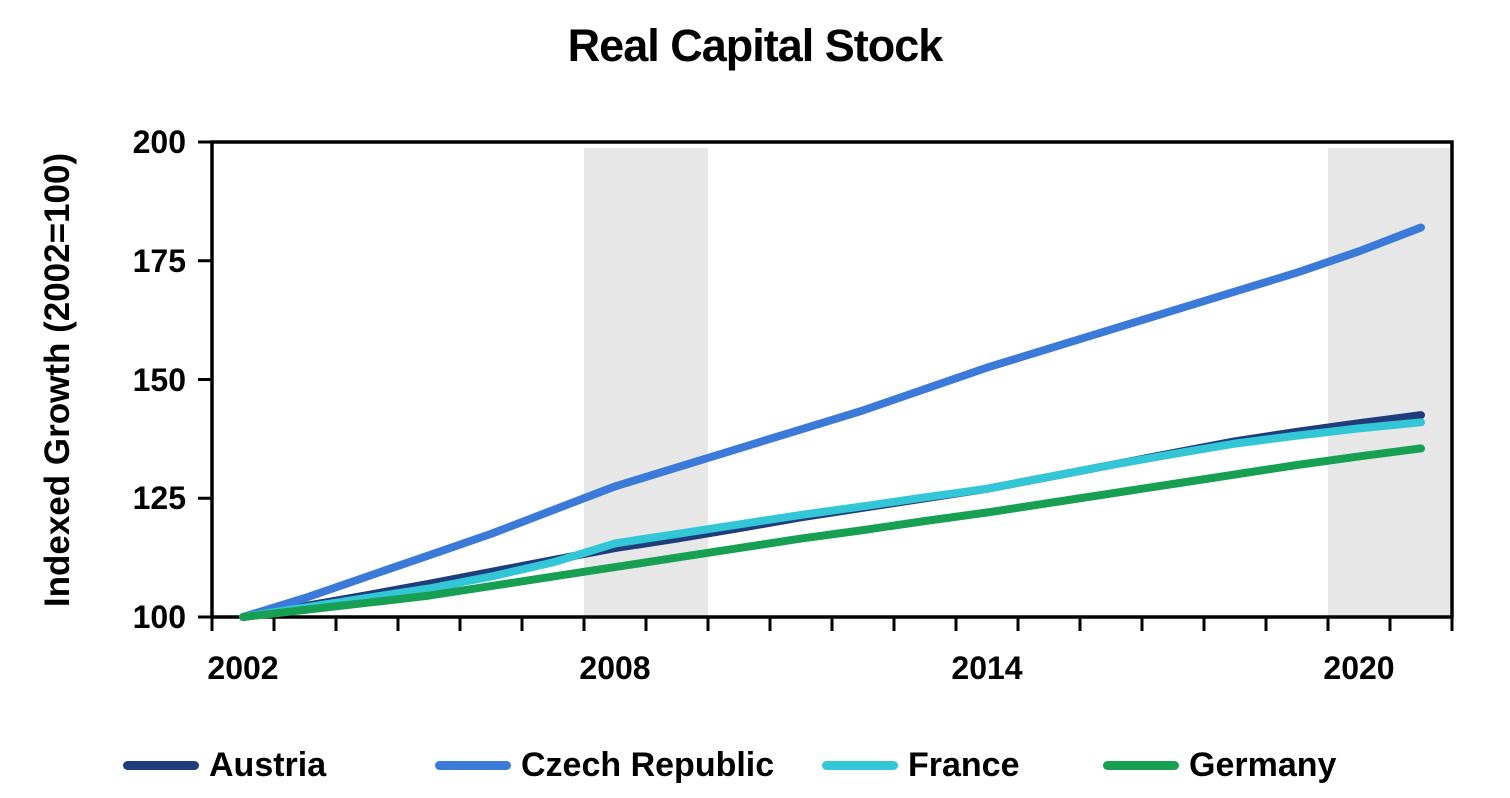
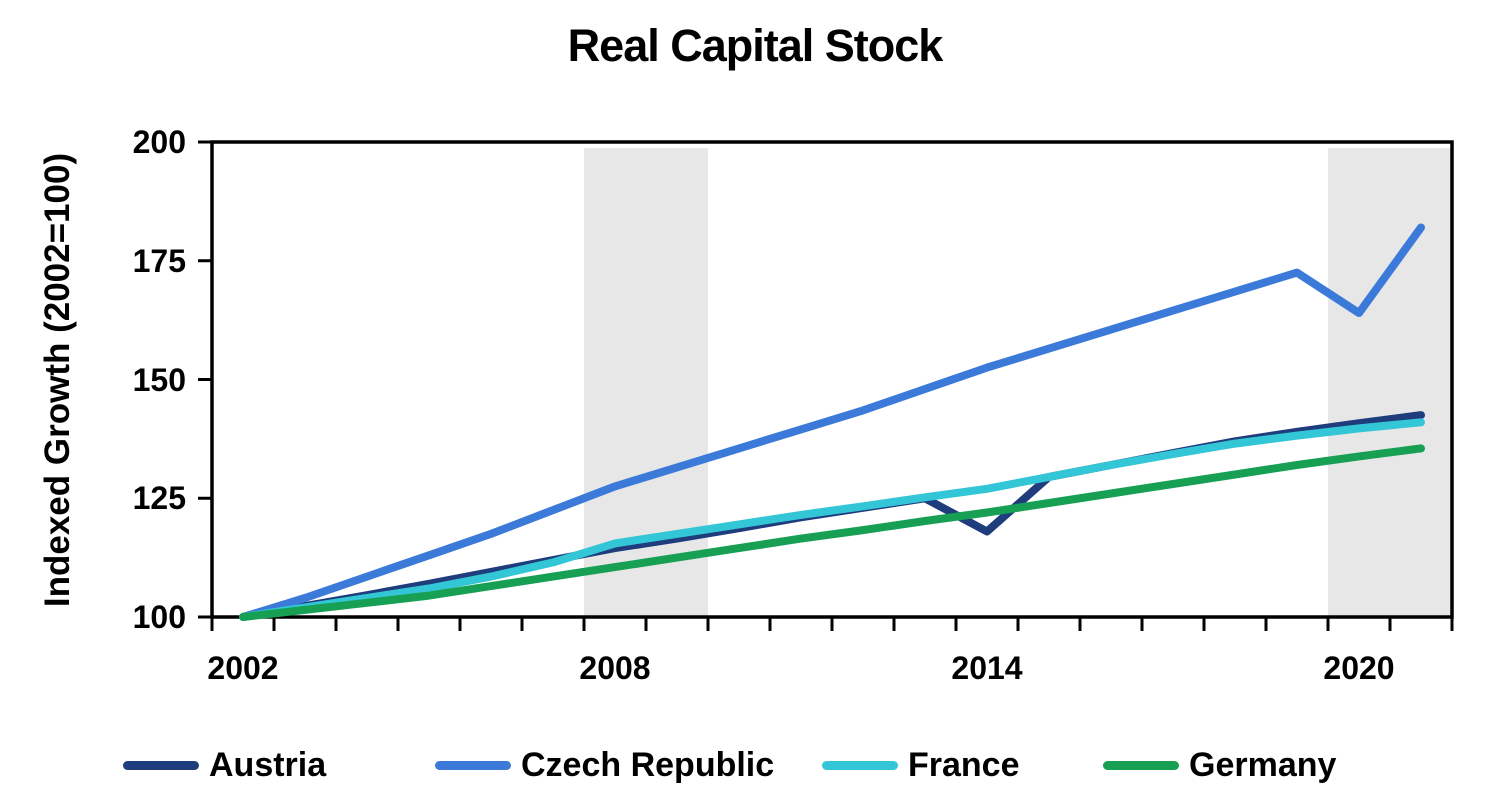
Austria/2014: 127 -> 118
Czech Republic/2020: 177 -> 164
